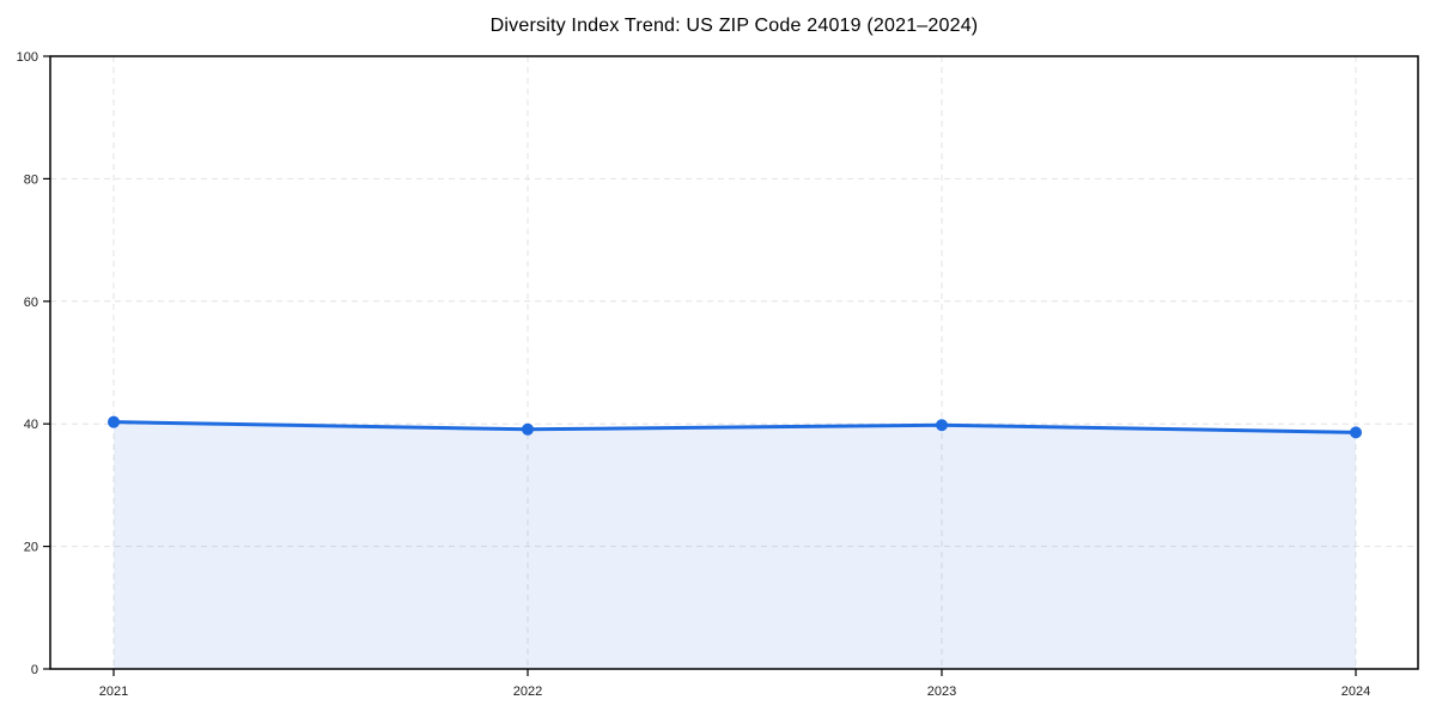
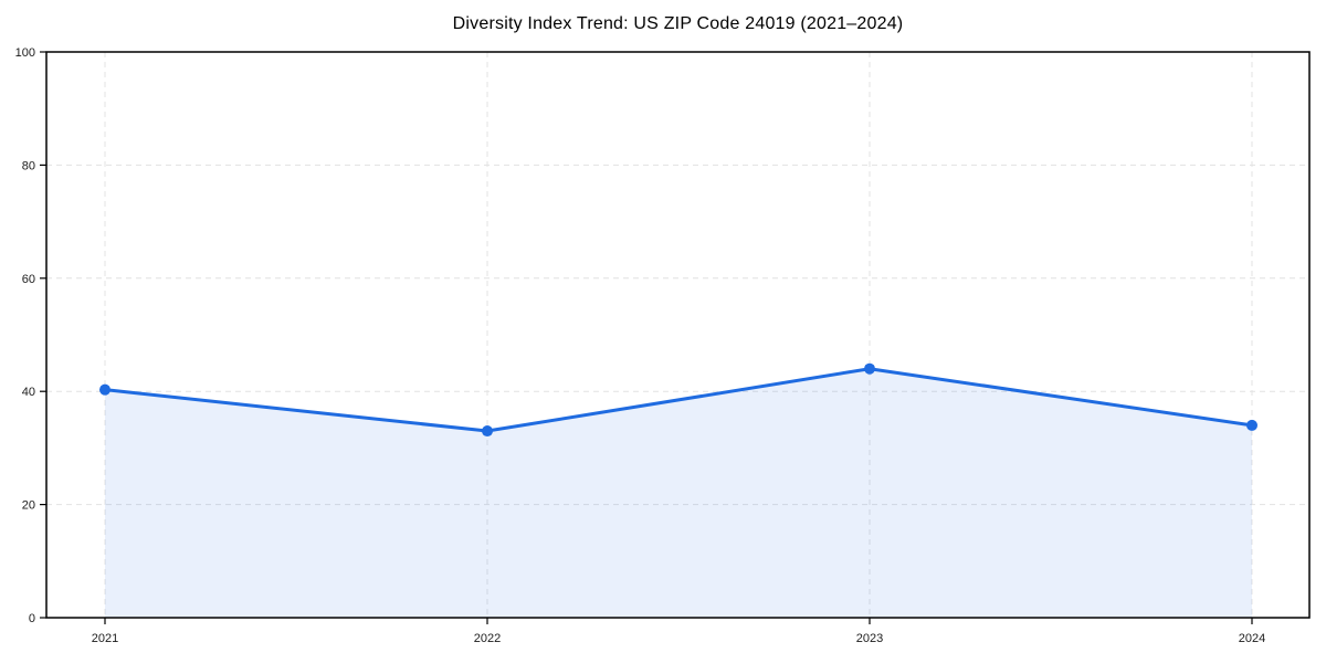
2022: 39 -> 33
2023: 40 -> 44
2024: 39 -> 34
